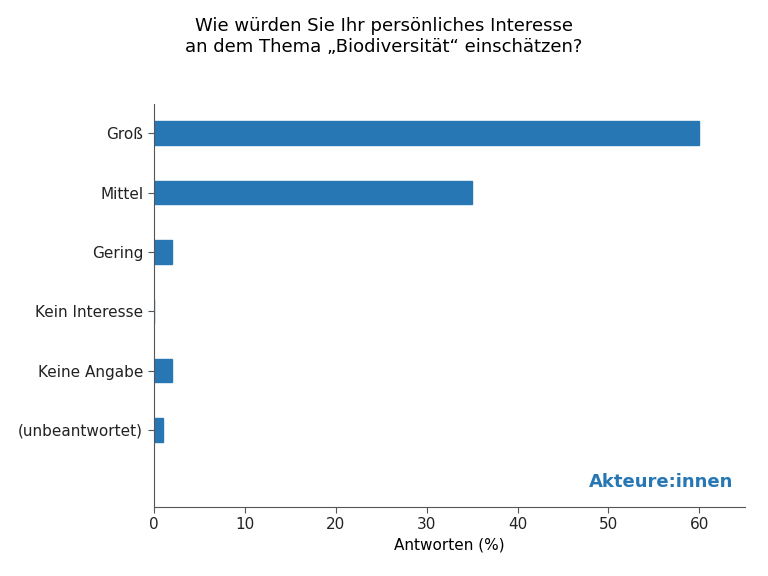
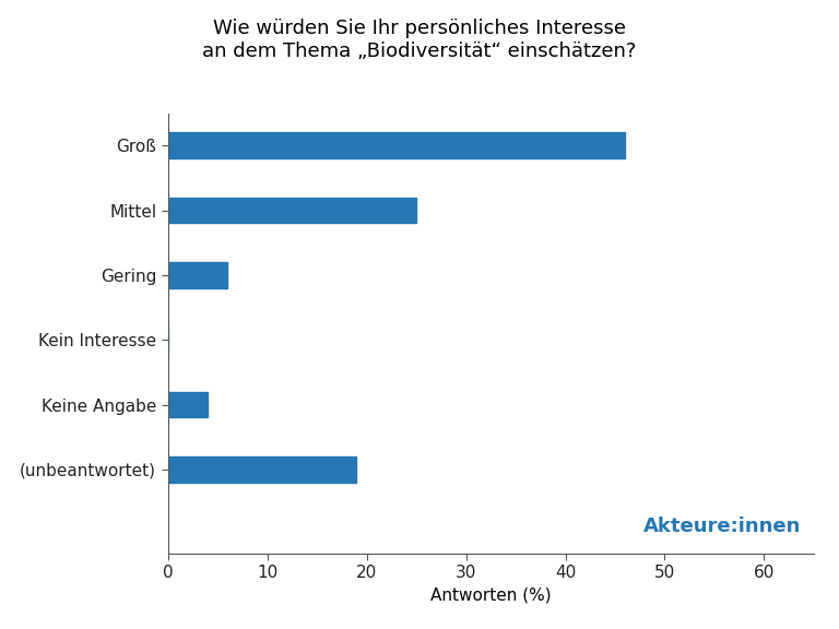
Groß: 60 -> 46
Mittel: 35 -> 25
Gering: 2 -> 6
Keine Angabe: 2 -> 4
(unbeantwortet): 1 -> 19
